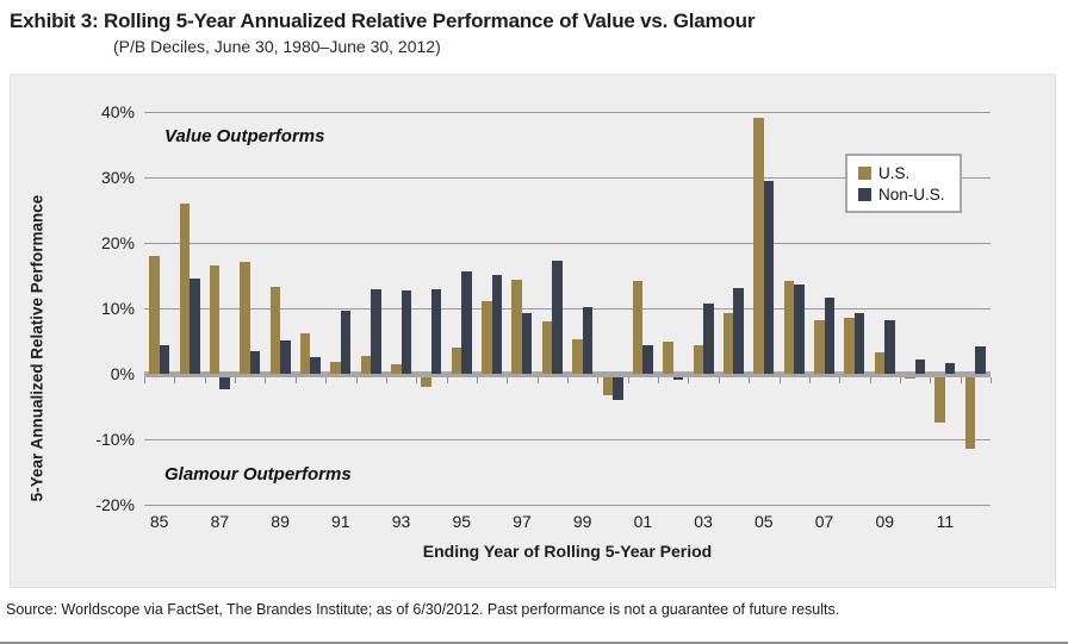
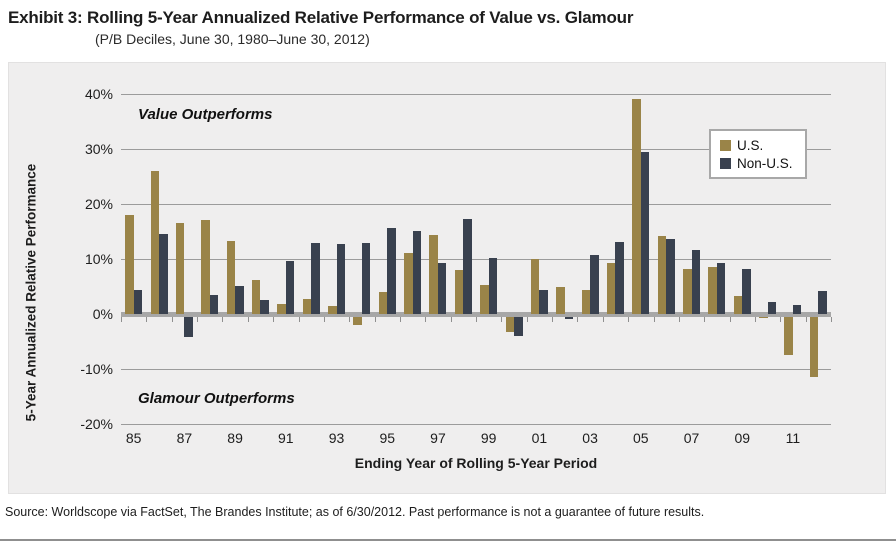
Non-U.S./87: -2% -> -4%
U.S./01: 14% -> 10%
